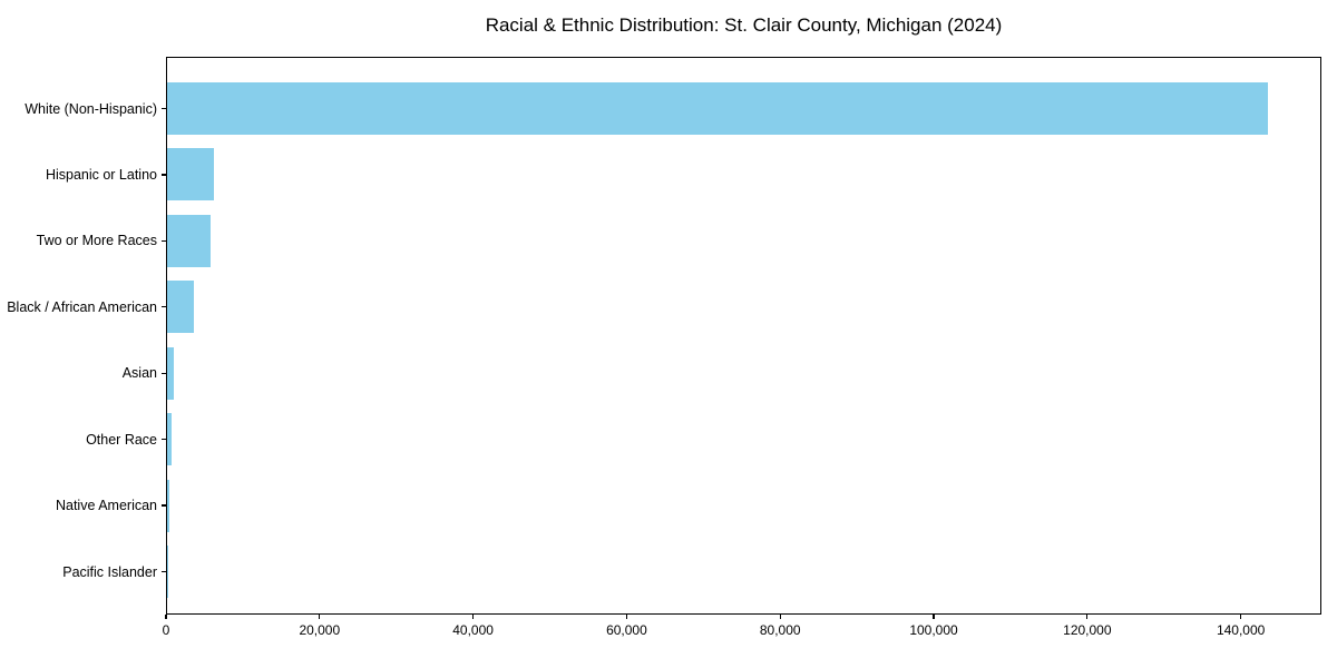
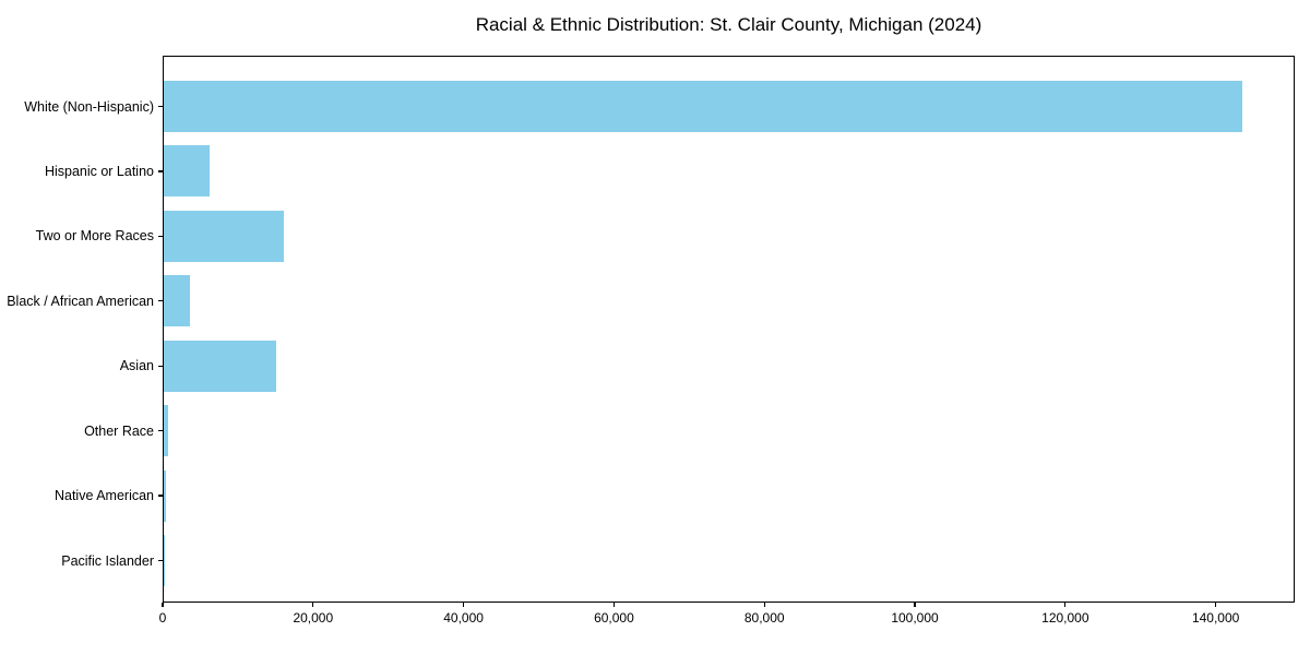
Two or More Races: 6000 -> 16000
Asian: 1000 -> 15000
